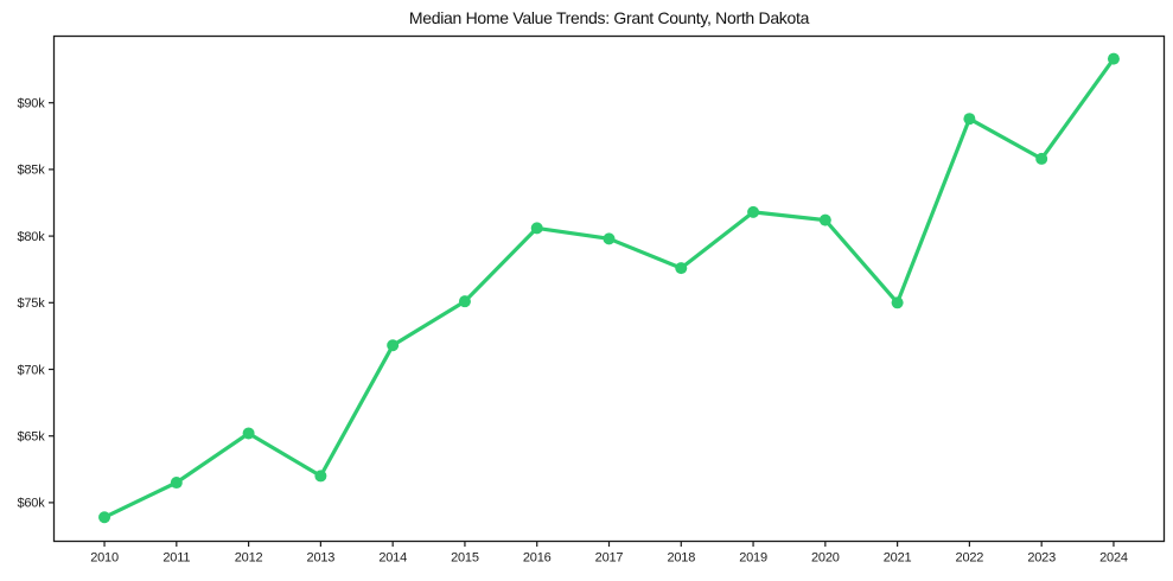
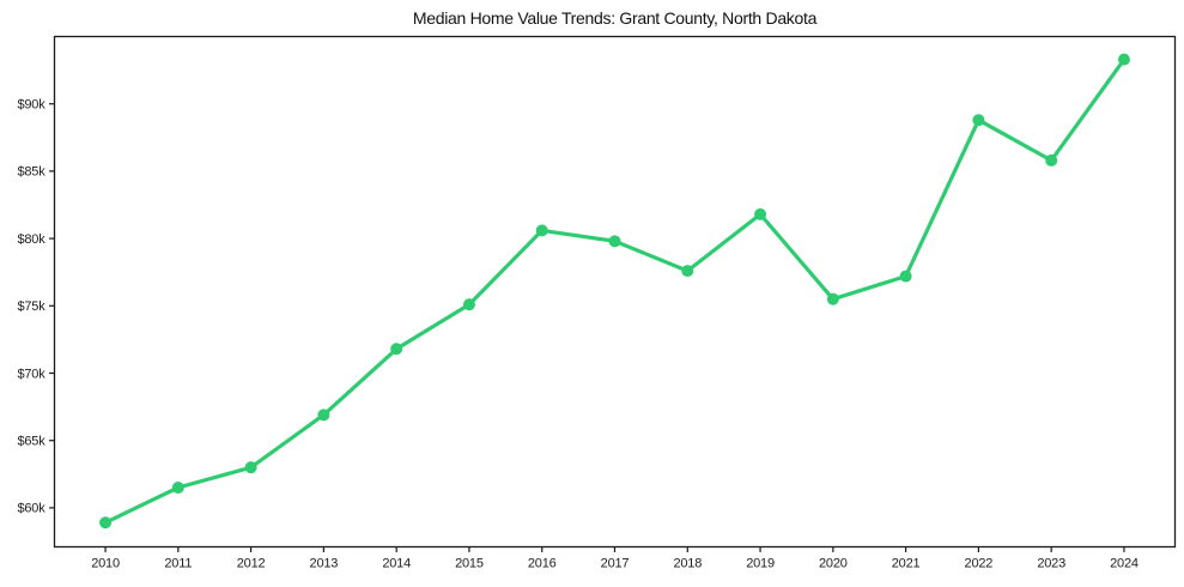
2012: $65.2k -> $63.0k
2013: $62.0k -> $66.9k
2020: $81.2k -> $75.5k
2021: $75.0k -> $77.2k
